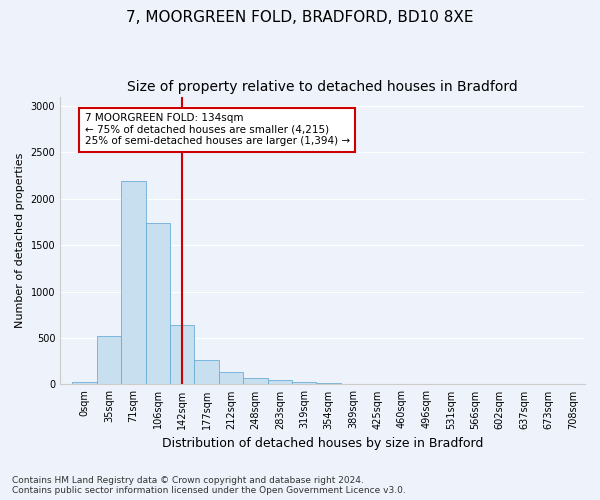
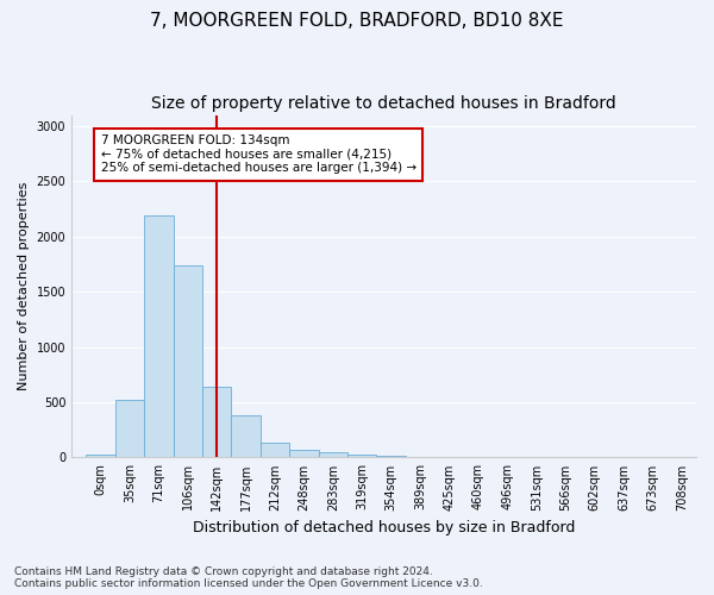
177sqm: 260 -> 380
